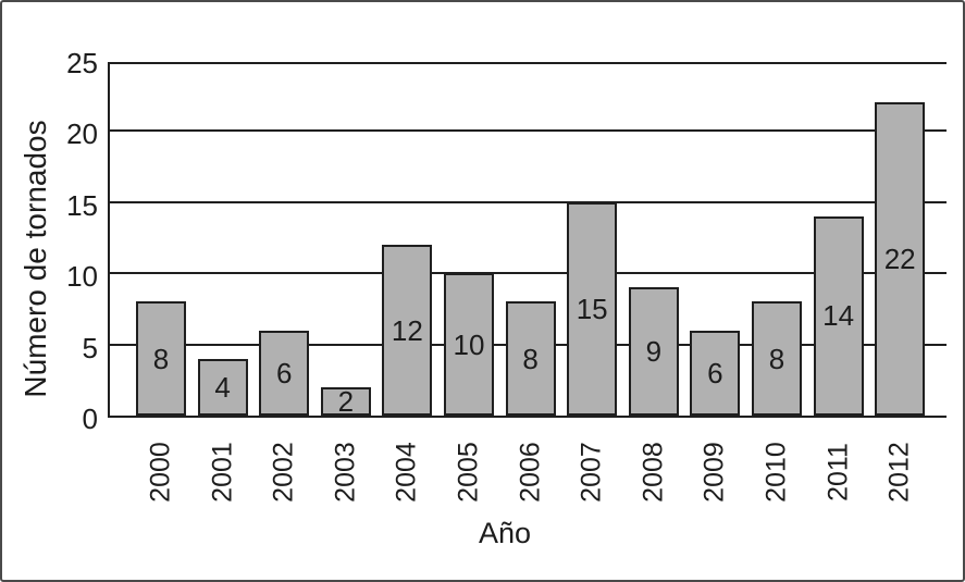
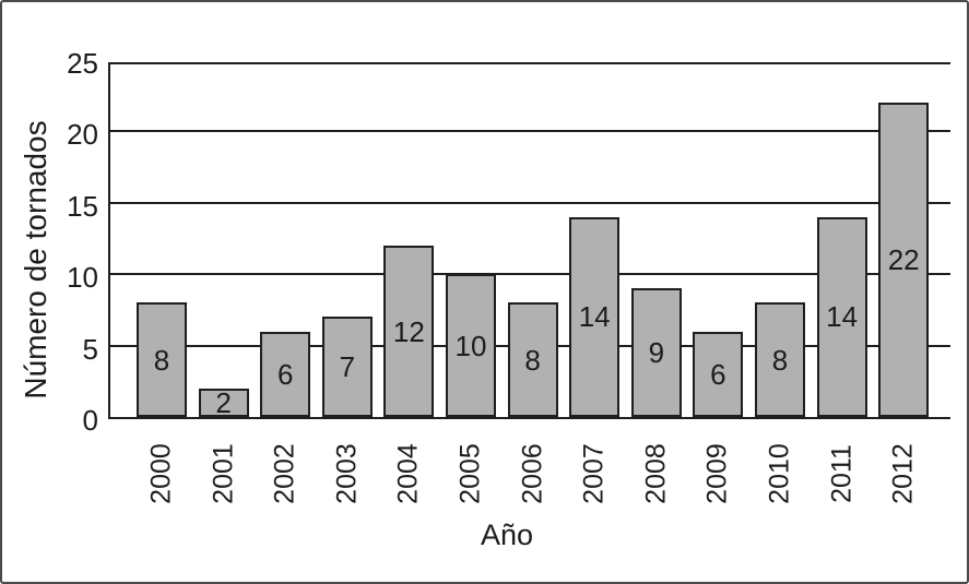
2001: 4 -> 2
2003: 2 -> 7
2007: 15 -> 14
